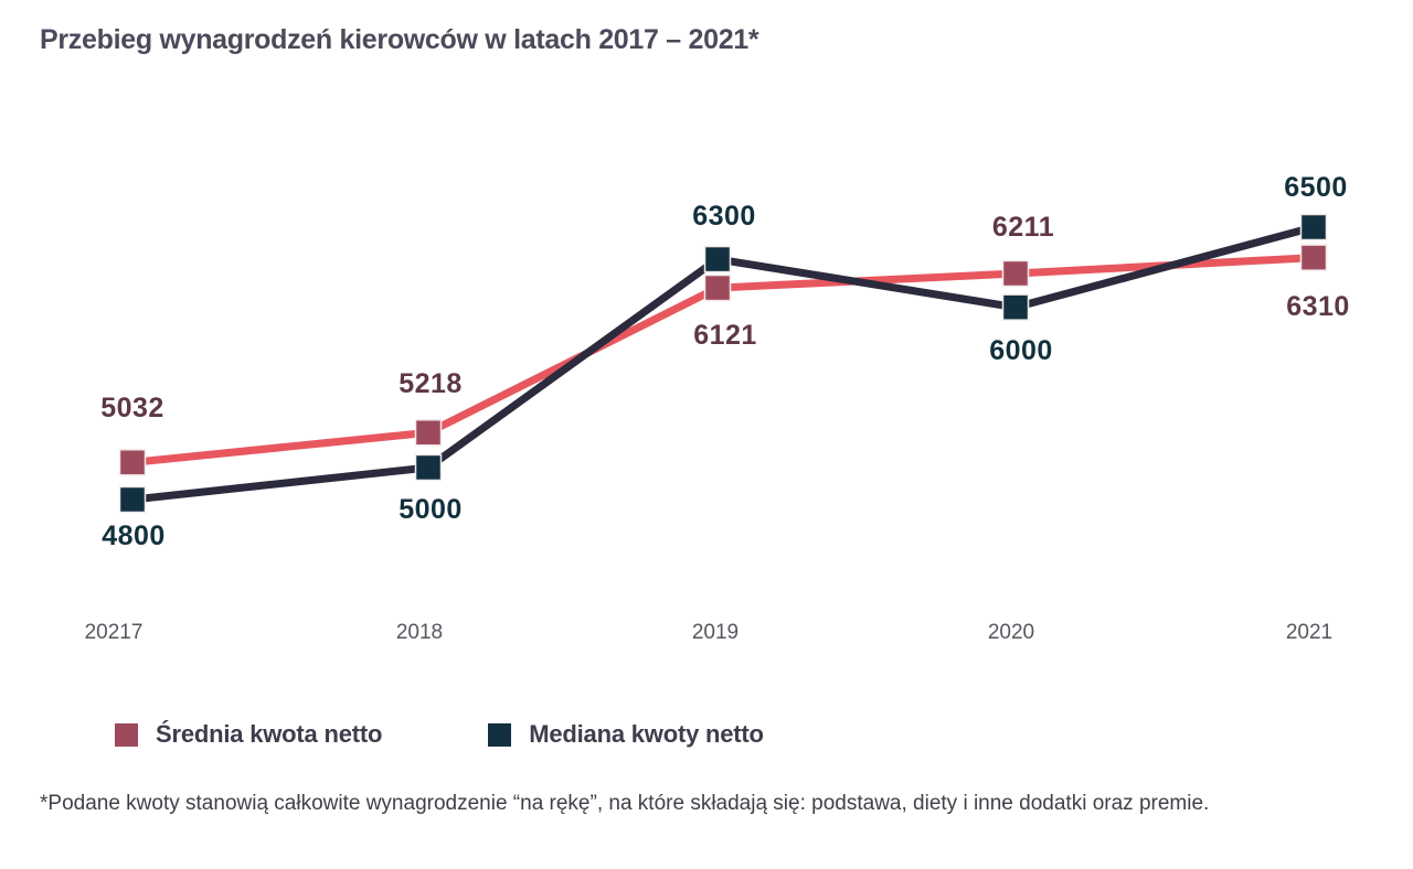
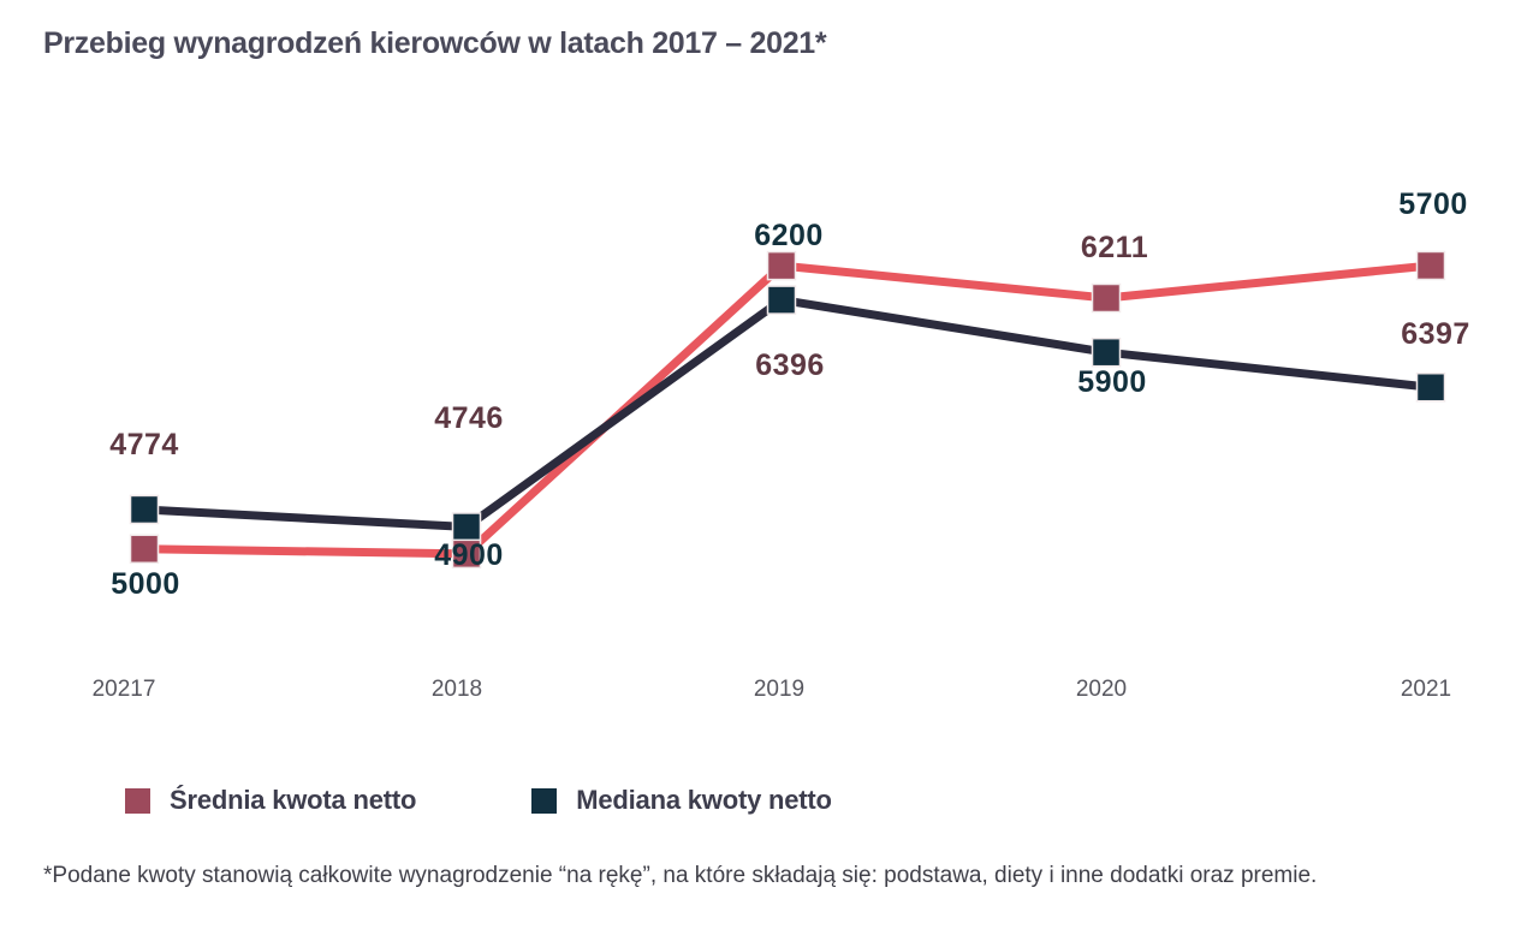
Średnia kwota netto/20217: 5032 -> 4774
Mediana kwoty netto/20217: 4800 -> 5000
Średnia kwota netto/2018: 5218 -> 4746
Mediana kwoty netto/2018: 5000 -> 4900
Średnia kwota netto/2019: 6121 -> 6396
Mediana kwoty netto/2019: 6300 -> 6200
Mediana kwoty netto/2020: 6000 -> 5900
Średnia kwota netto/2021: 6310 -> 6397
Mediana kwoty netto/2021: 6500 -> 5700
